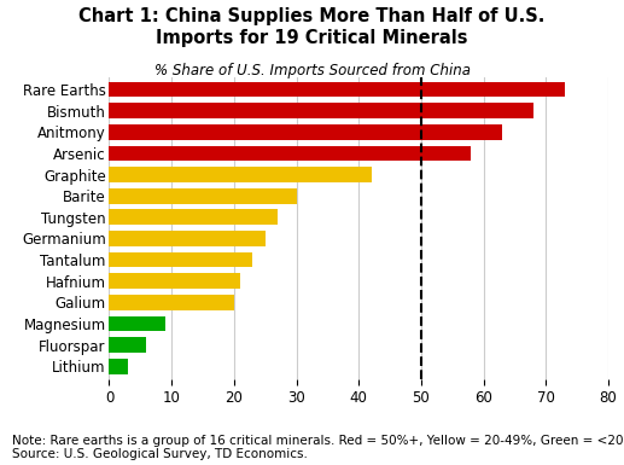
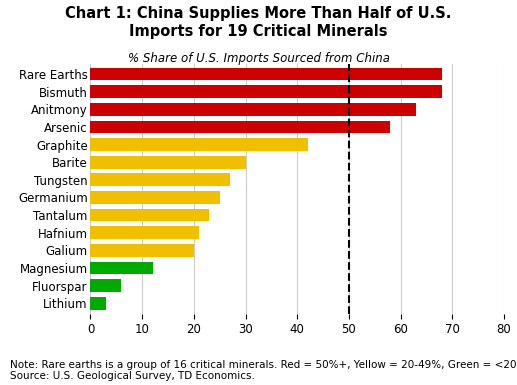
Rare Earths: 73 -> 68
Magnesium: 9 -> 12
